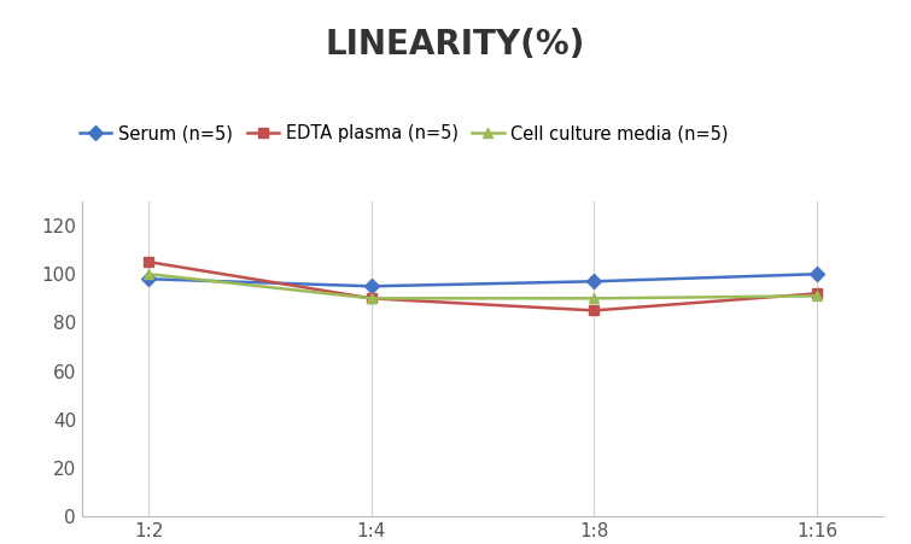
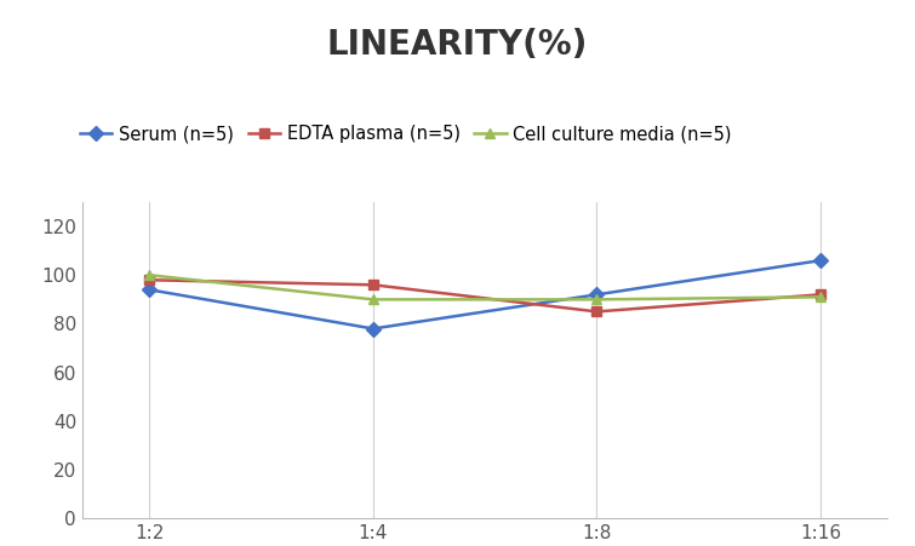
Serum (n=5)/1:2: 98 -> 94
EDTA plasma (n=5)/1:2: 105 -> 98
Serum (n=5)/1:4: 95 -> 78
EDTA plasma (n=5)/1:4: 90 -> 96
Serum (n=5)/1:8: 97 -> 92
Serum (n=5)/1:16: 100 -> 106
